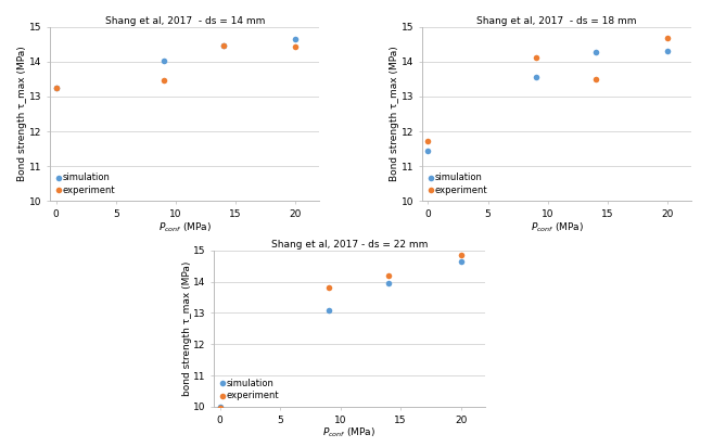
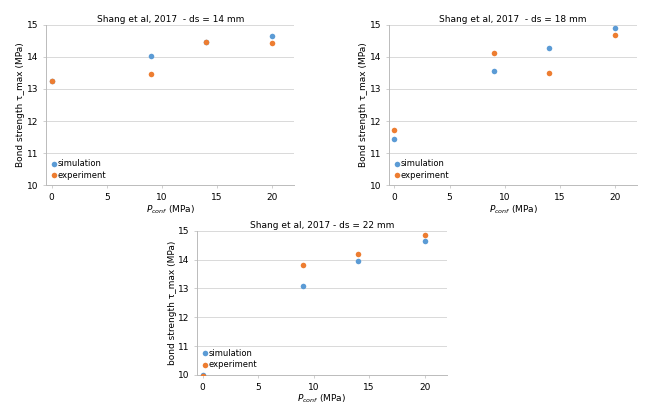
Shang et al, 2017 - ds = 18 mm/simulation/20: 14.30 -> 14.90
